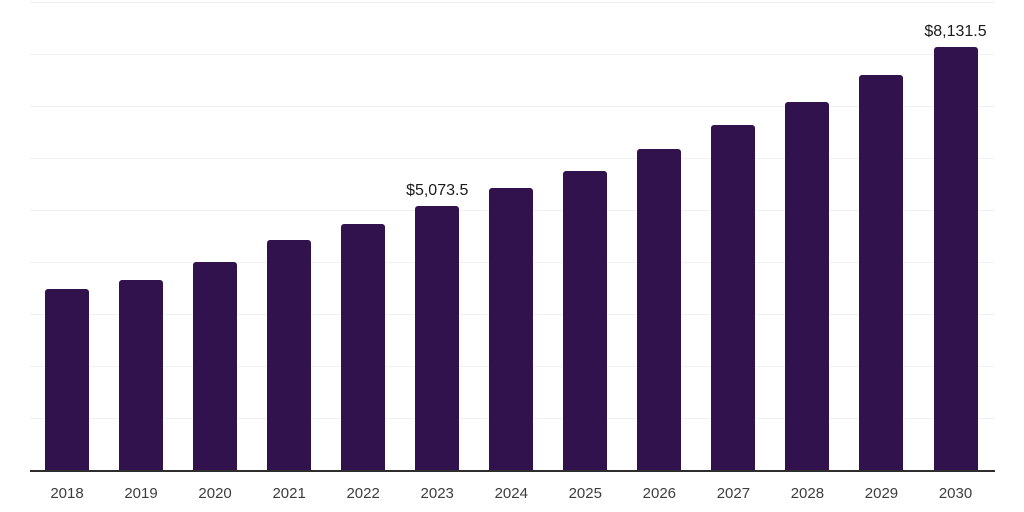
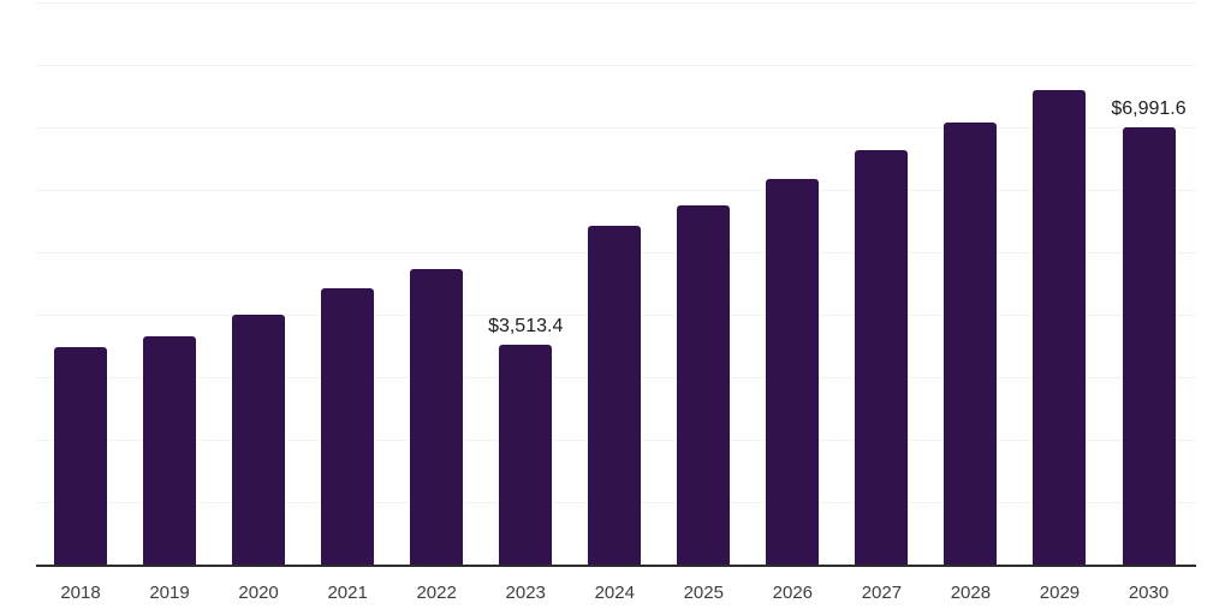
2023: $5,073.5 -> $3,513.4
2030: $8,131.5 -> $6,991.6
